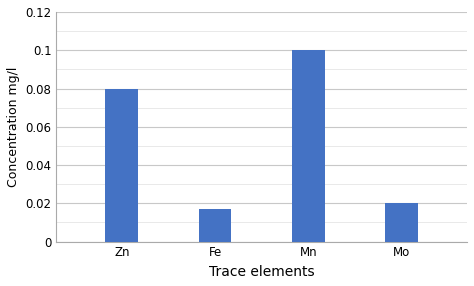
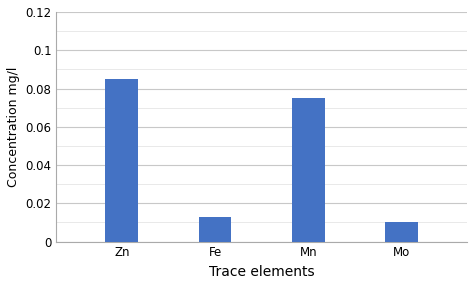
Zn: 0.080 -> 0.085
Fe: 0.017 -> 0.013
Mn: 0.100 -> 0.075
Mo: 0.020 -> 0.010
